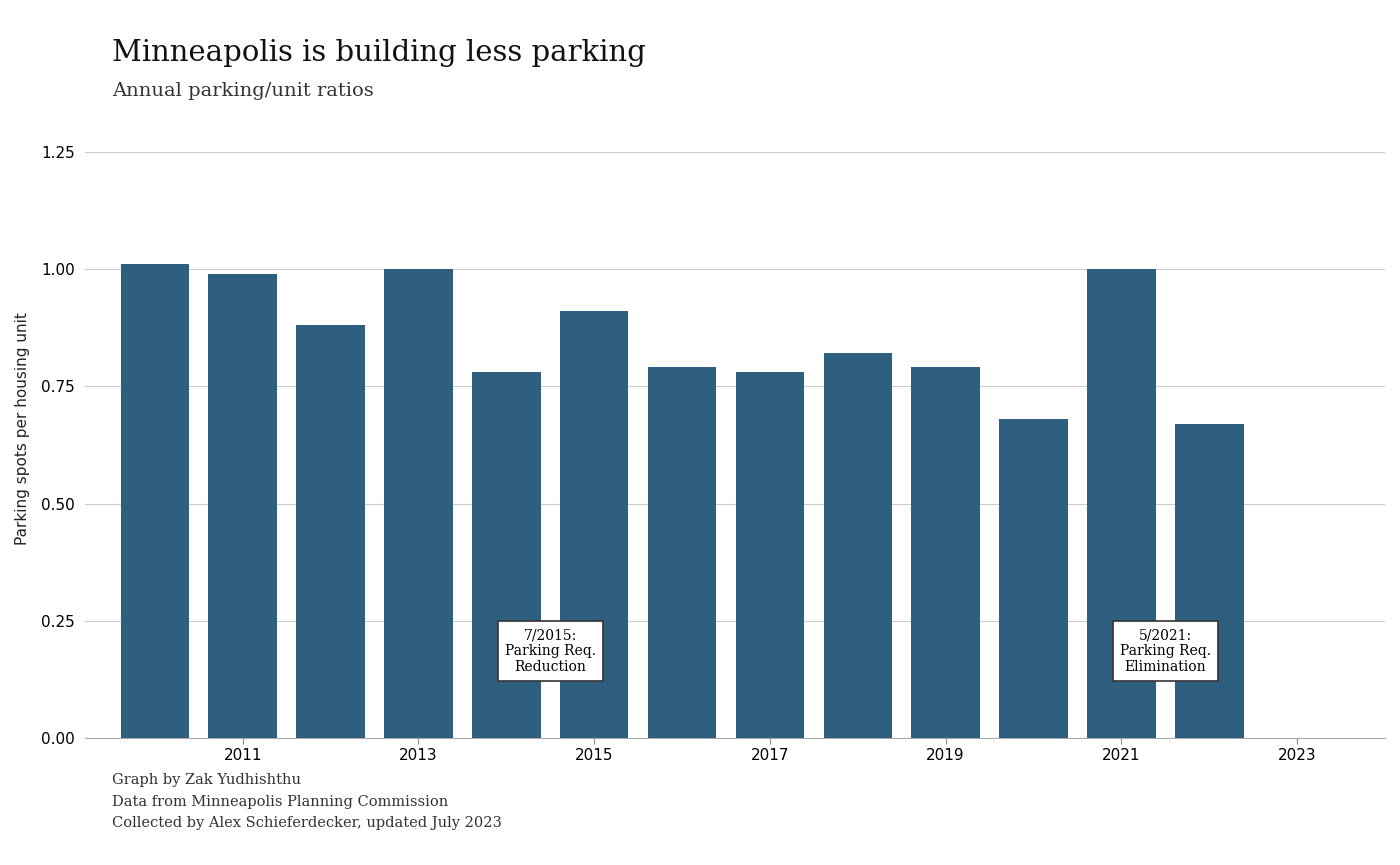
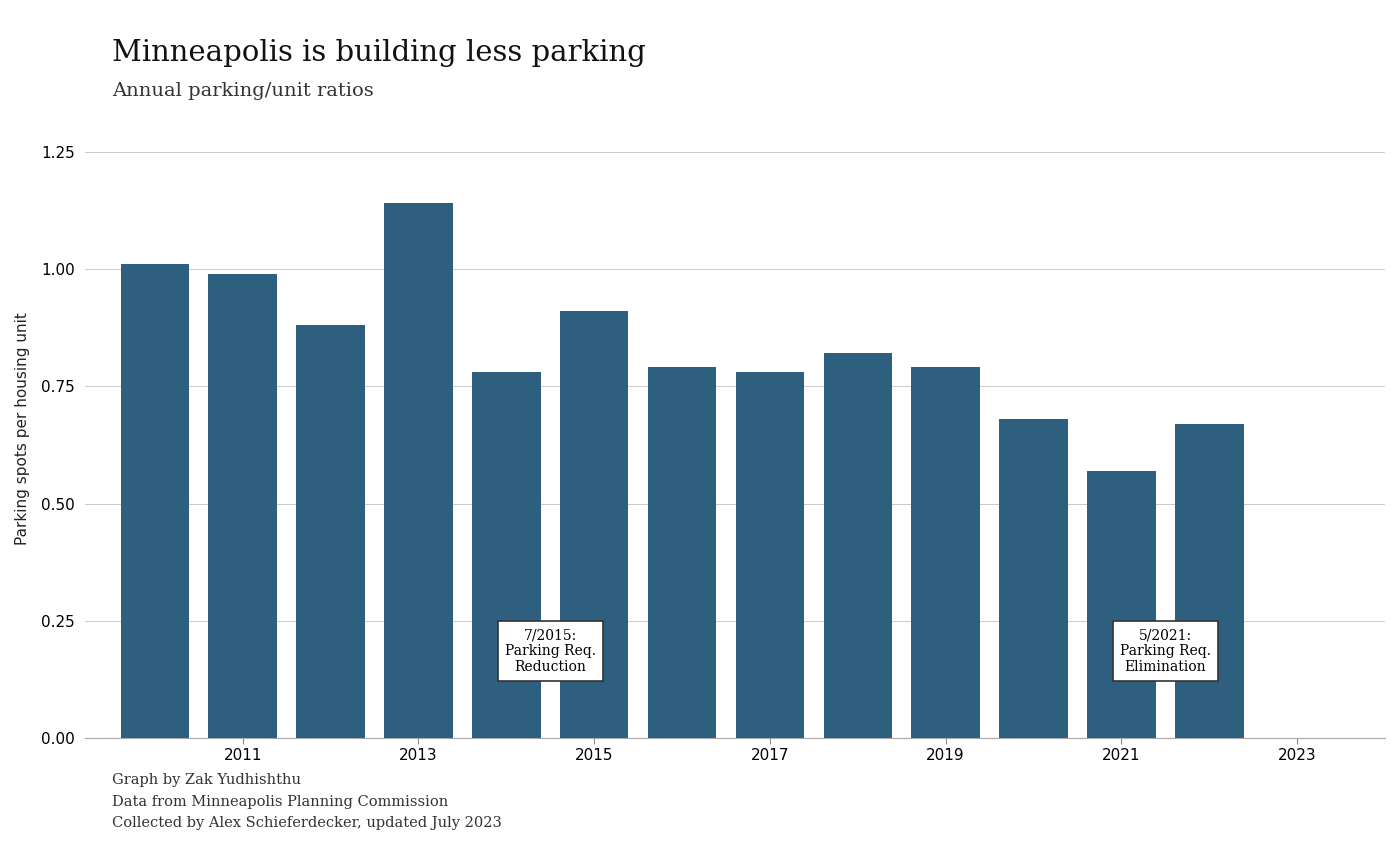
2013: 1.00 -> 1.14
2021: 1.00 -> 0.57
